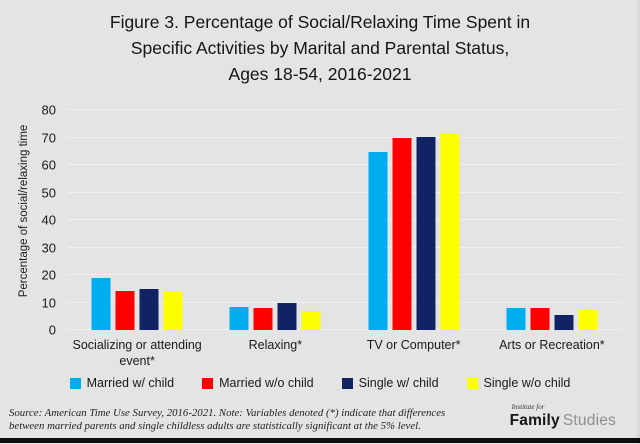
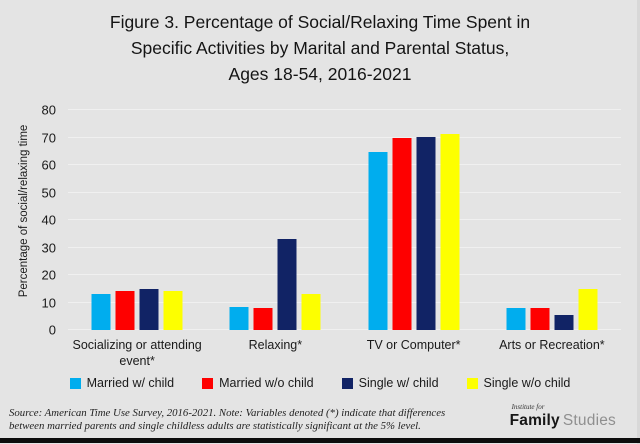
Married w/ child/Socializing or attending event*: 19 -> 13
Single w/ child/Relaxing*: 10 -> 33
Single w/o child/Relaxing*: 7 -> 13
Single w/o child/Arts or Recreation*: 7 -> 15
